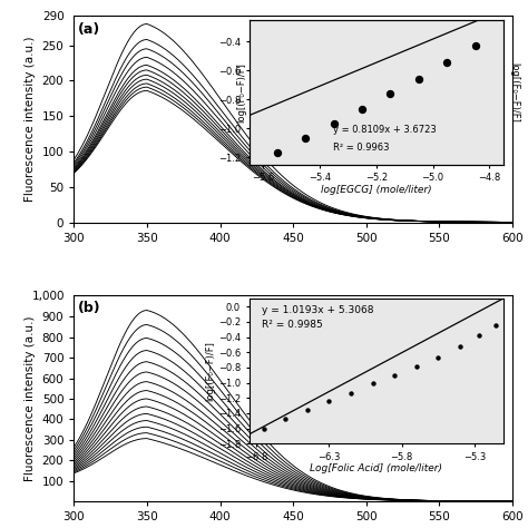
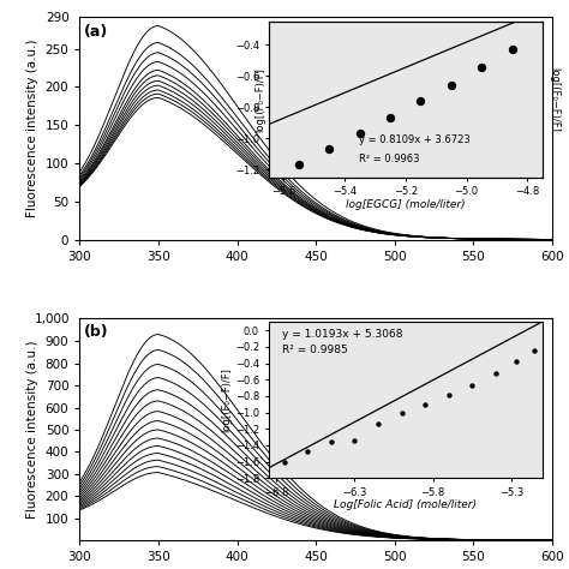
−6.3: -1.24 -> -1.34
